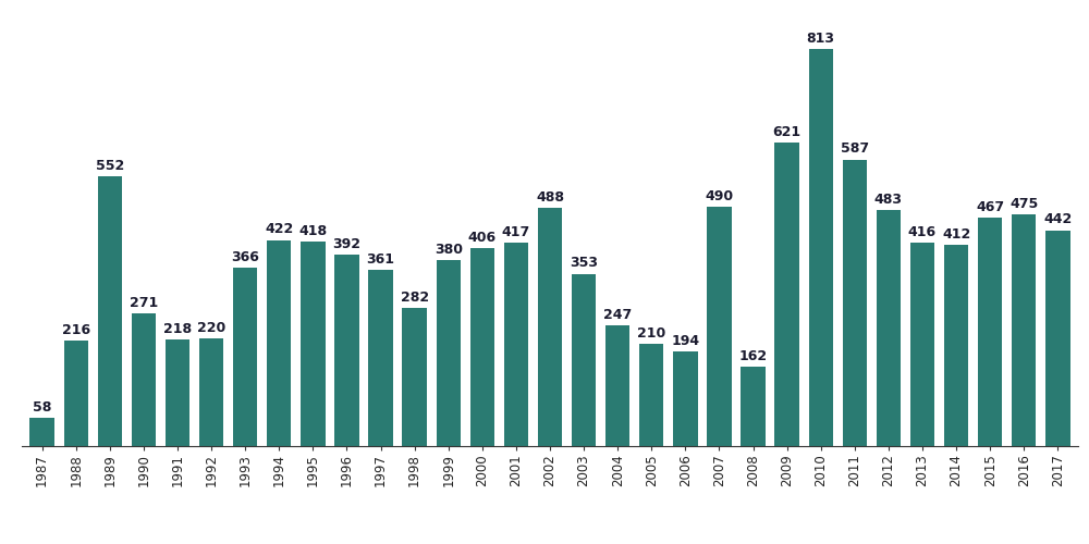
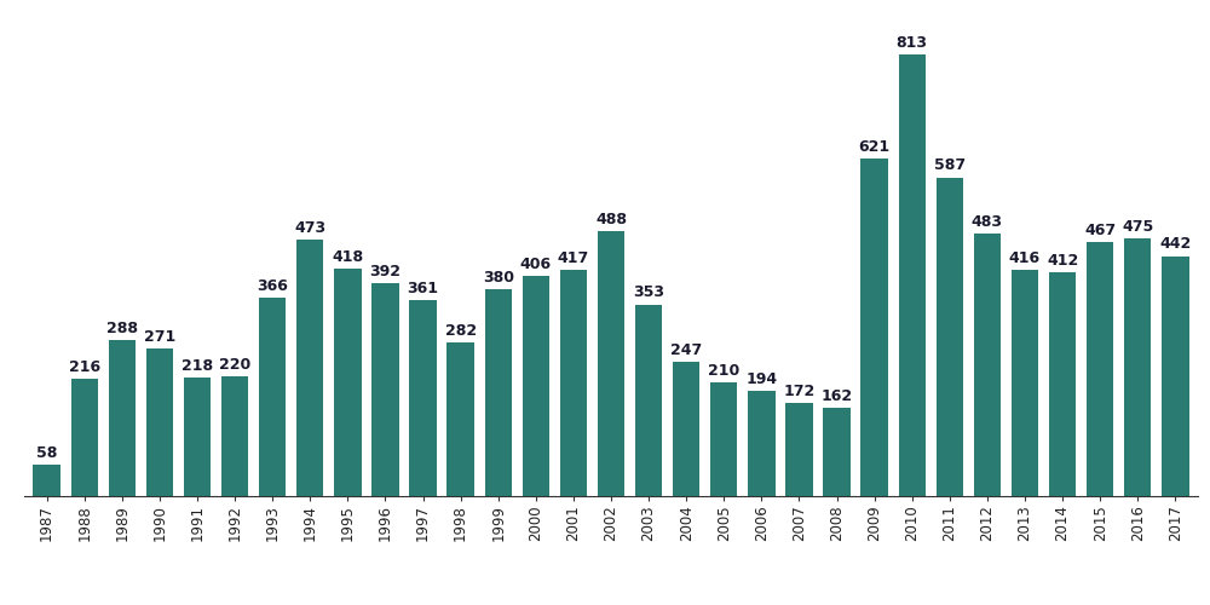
1989: 552 -> 288
1994: 422 -> 473
2007: 490 -> 172
